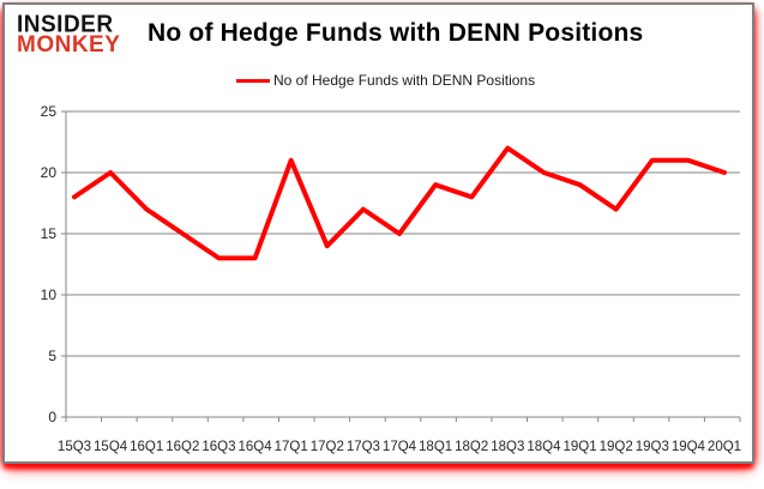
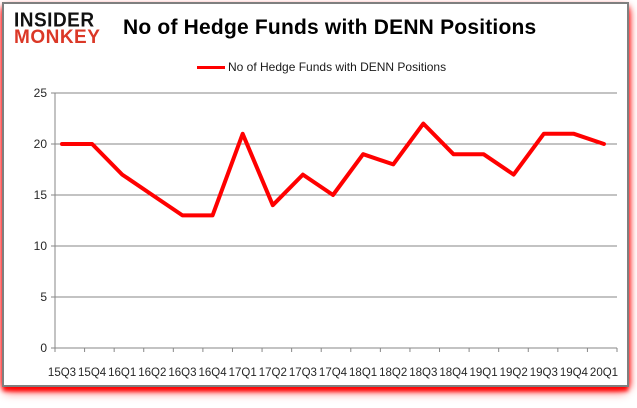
15Q3: 18 -> 20
18Q4: 20 -> 19
